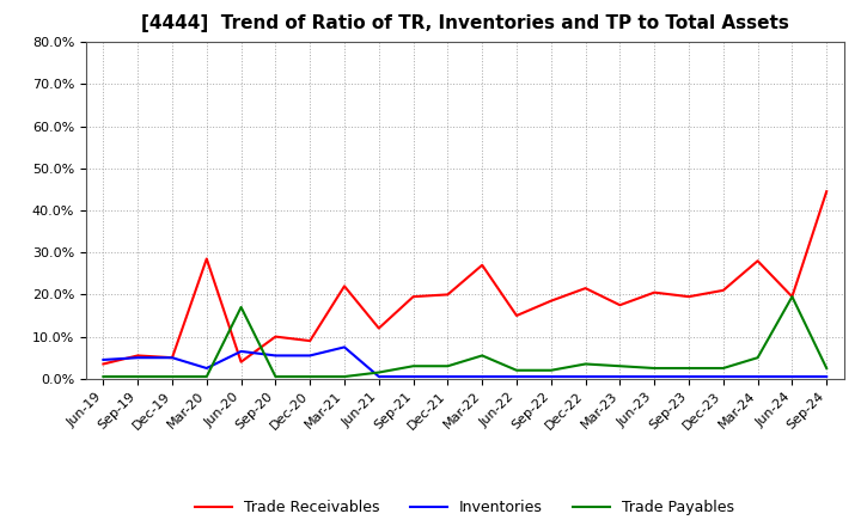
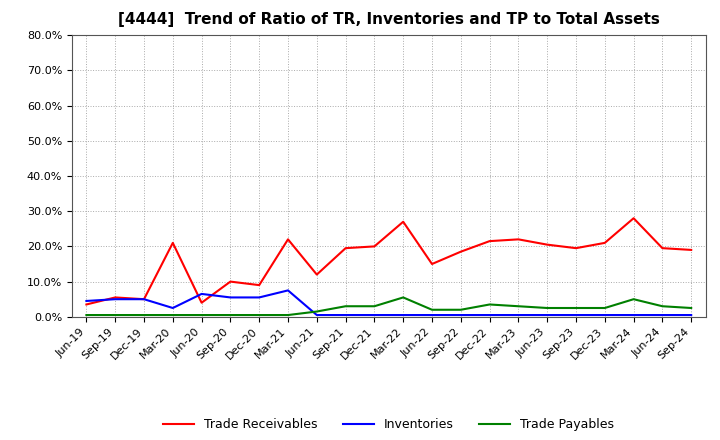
Trade Receivables/Mar-20: 28.5% -> 21.0%
Trade Payables/Jun-20: 17.0% -> 0.5%
Trade Receivables/Mar-23: 17.5% -> 22.0%
Trade Payables/Jun-24: 19.5% -> 3.0%
Trade Receivables/Sep-24: 44.5% -> 19.0%
